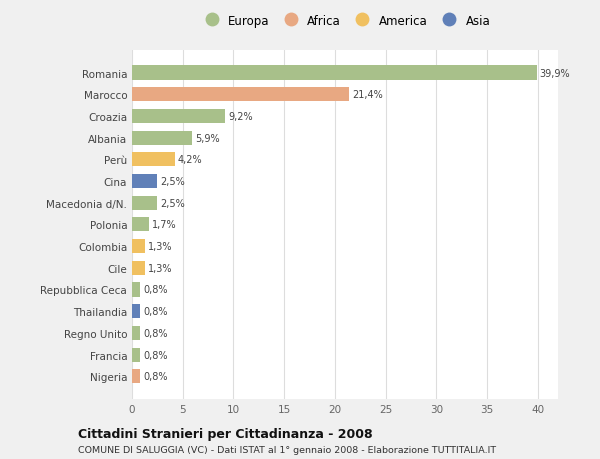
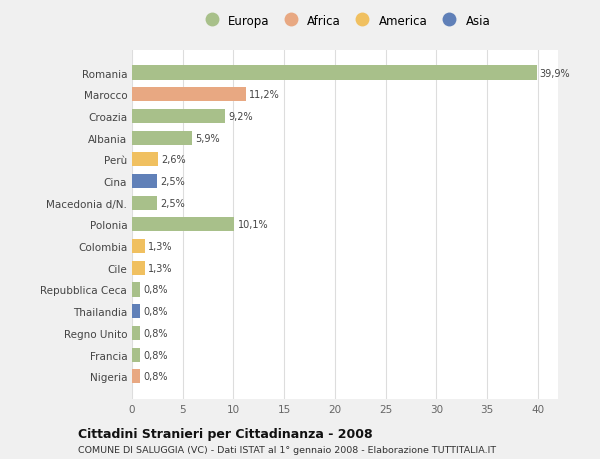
Marocco: 21,4% -> 11,2%
Perù: 4,2% -> 2,6%
Polonia: 1,7% -> 10,1%
